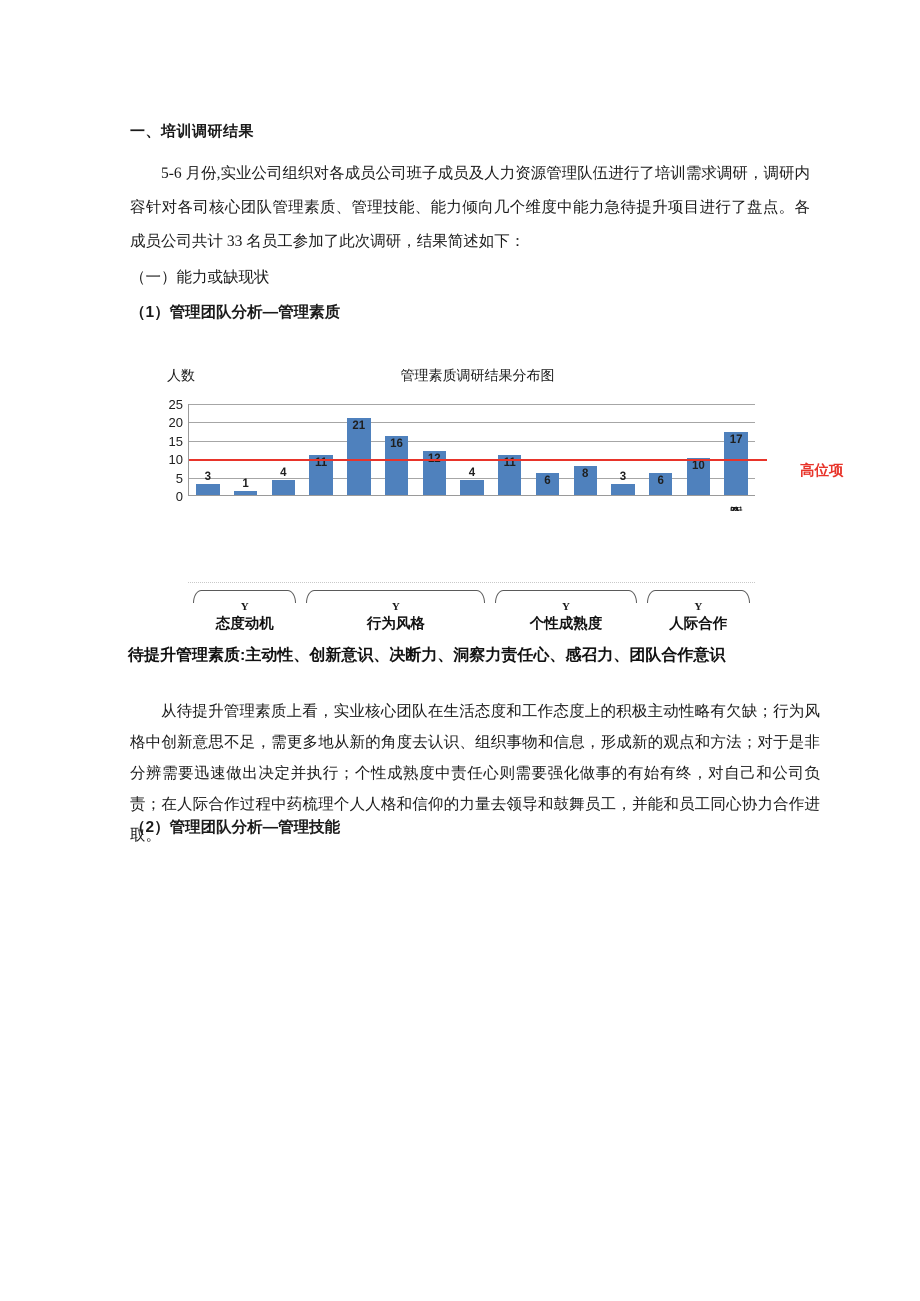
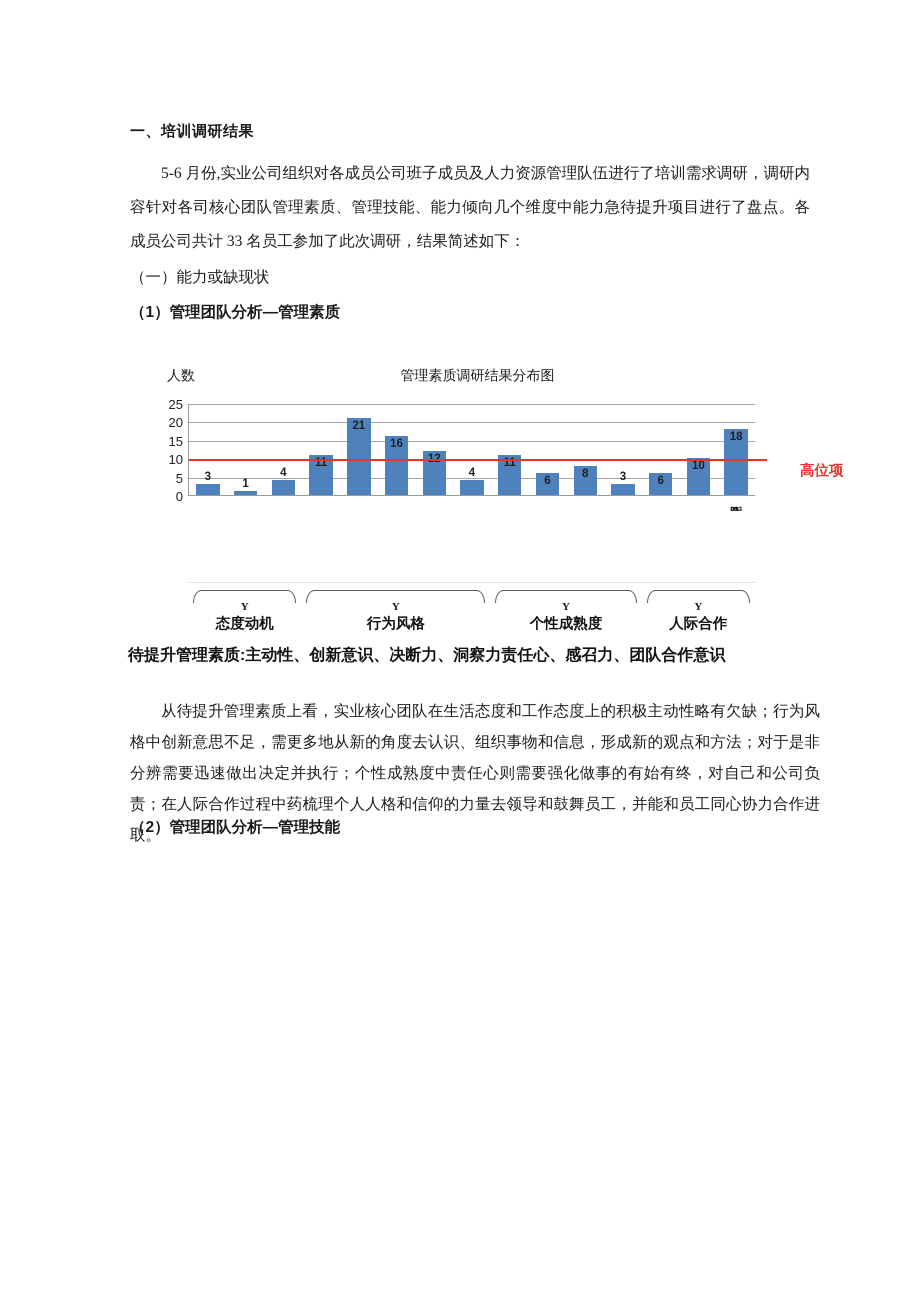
团队合作…: 17 -> 18
